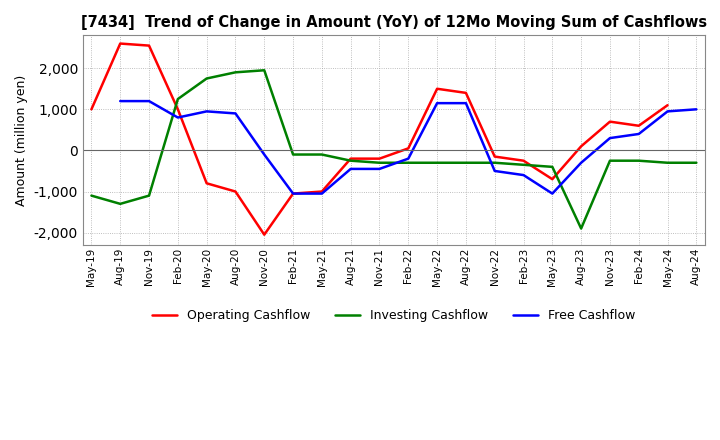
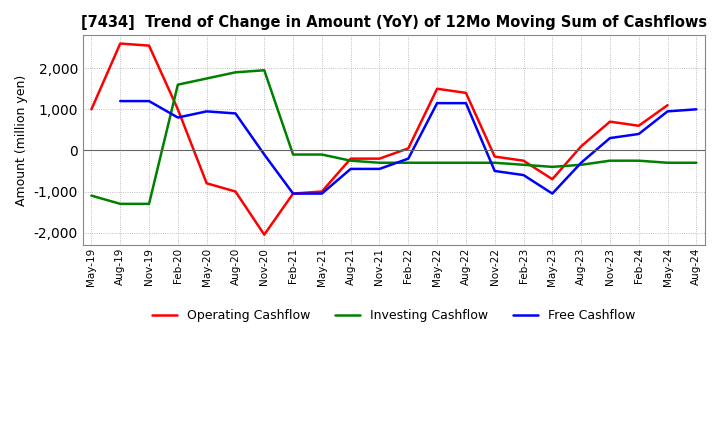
Investing Cashflow/Nov-19: -1,100 -> -1,300
Investing Cashflow/Feb-20: 1,250 -> 1,600
Investing Cashflow/Aug-23: -1,900 -> -350
